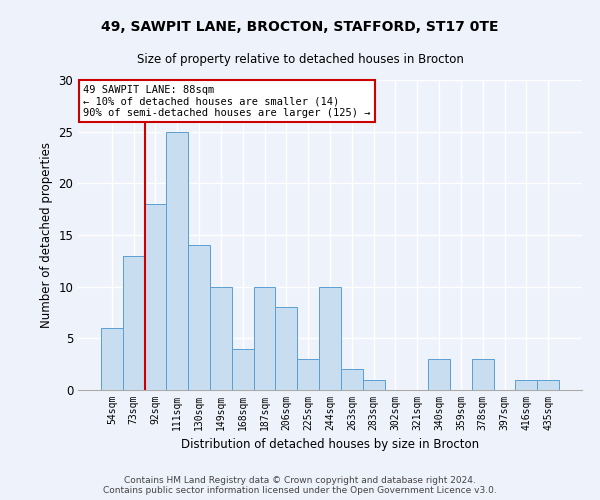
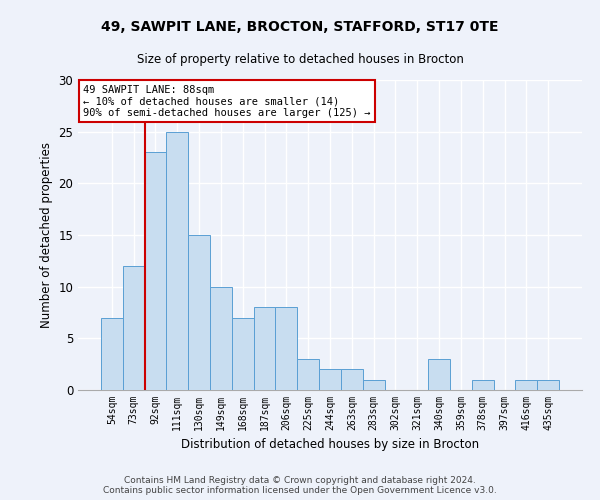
54sqm: 6 -> 7
73sqm: 13 -> 12
92sqm: 18 -> 23
130sqm: 14 -> 15
168sqm: 4 -> 7
187sqm: 10 -> 8
244sqm: 10 -> 2
378sqm: 3 -> 1
